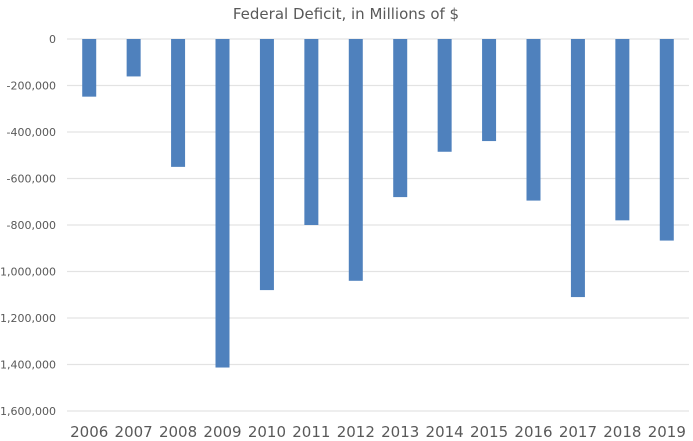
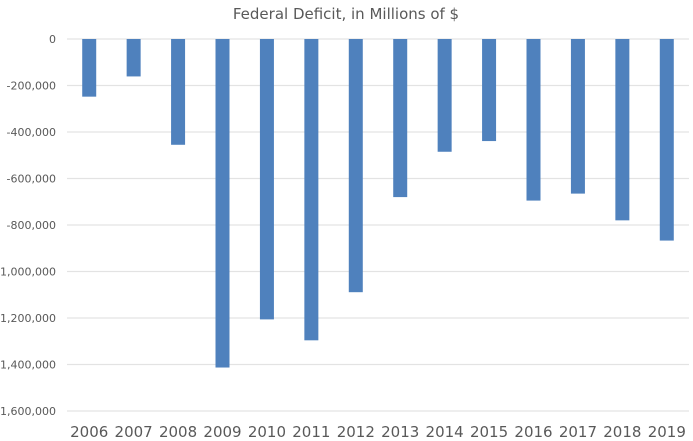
2008: -550000 -> -460000
2010: -1080000 -> -1210000
2011: -800000 -> -1300000
2012: -1040000 -> -1090000
2017: -1110000 -> -660000
